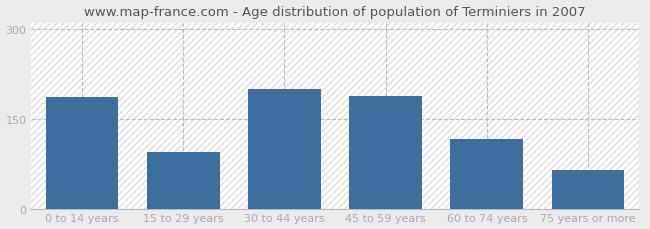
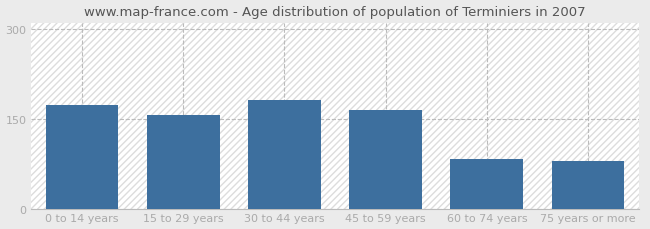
0 to 14 years: 186 -> 173
15 to 29 years: 94 -> 156
30 to 44 years: 200 -> 181
45 to 59 years: 188 -> 165
60 to 74 years: 116 -> 82
75 years or more: 64 -> 79
